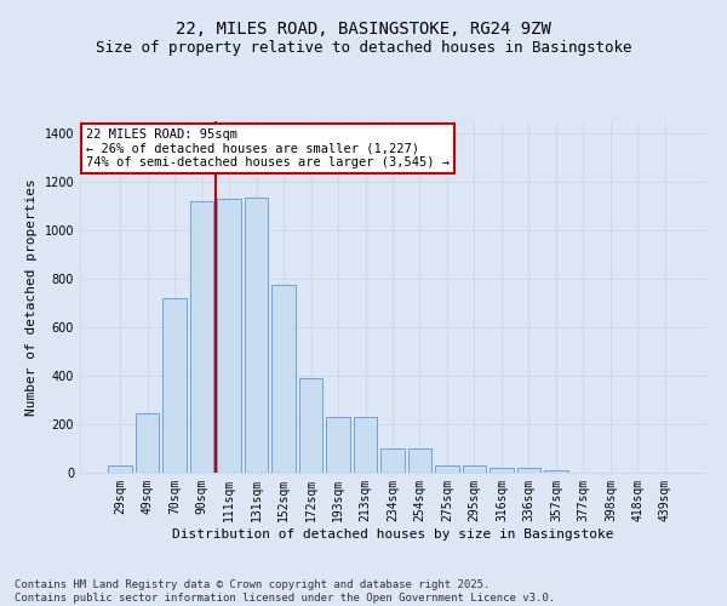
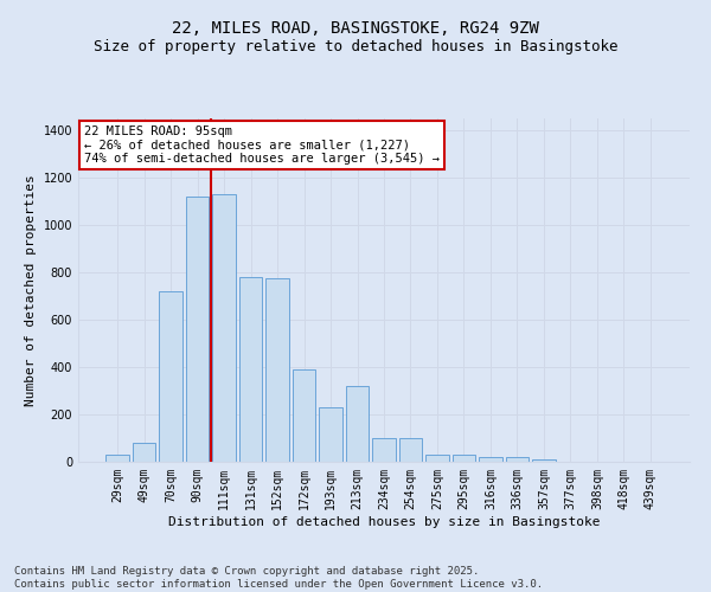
49sqm: 240 -> 80
131sqm: 1140 -> 780
213sqm: 230 -> 320
